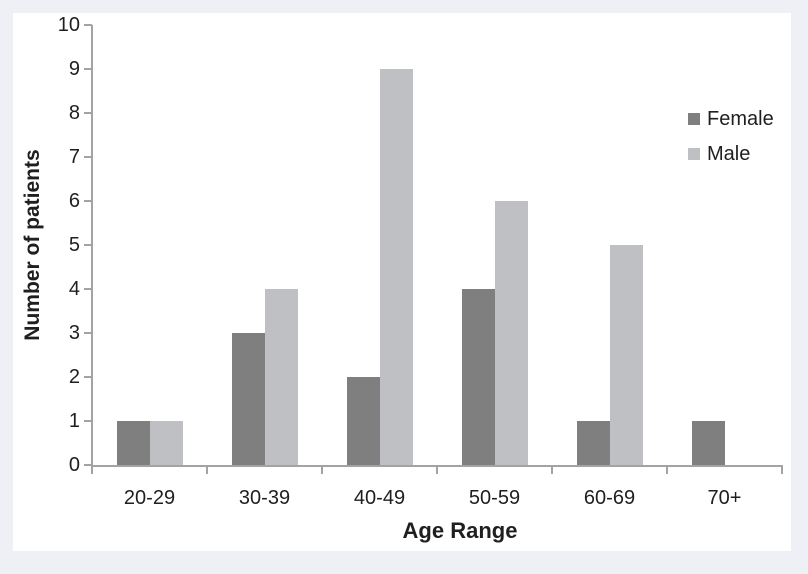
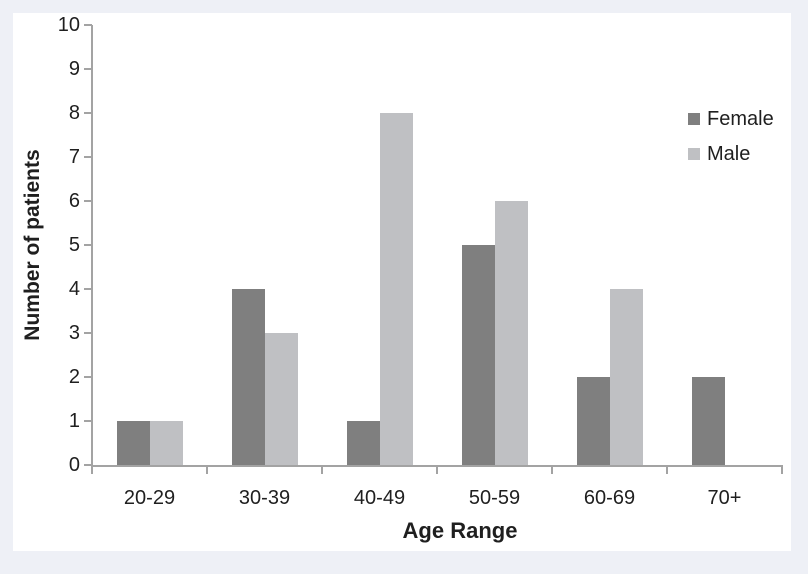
Female/30-39: 3 -> 4
Male/30-39: 4 -> 3
Female/40-49: 2 -> 1
Male/40-49: 9 -> 8
Female/50-59: 4 -> 5
Female/60-69: 1 -> 2
Male/60-69: 5 -> 4
Female/70+: 1 -> 2
